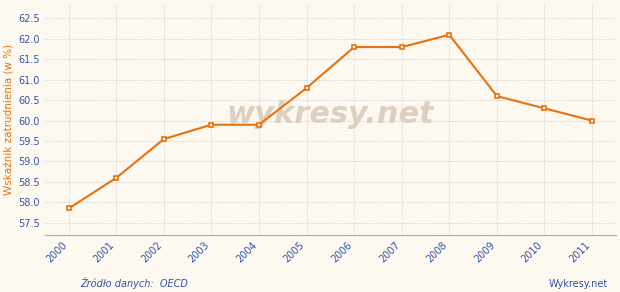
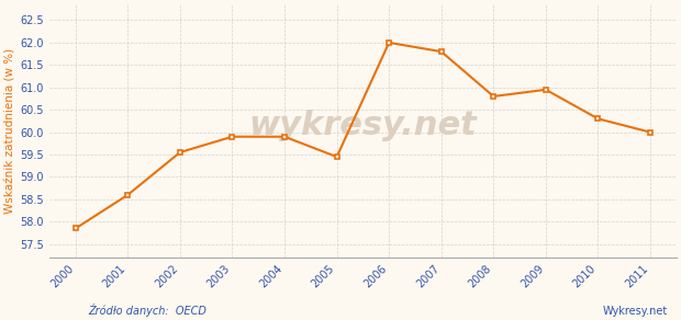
2005: 60.80 -> 59.45
2006: 61.80 -> 62.00
2008: 62.10 -> 60.80
2009: 60.60 -> 60.95
